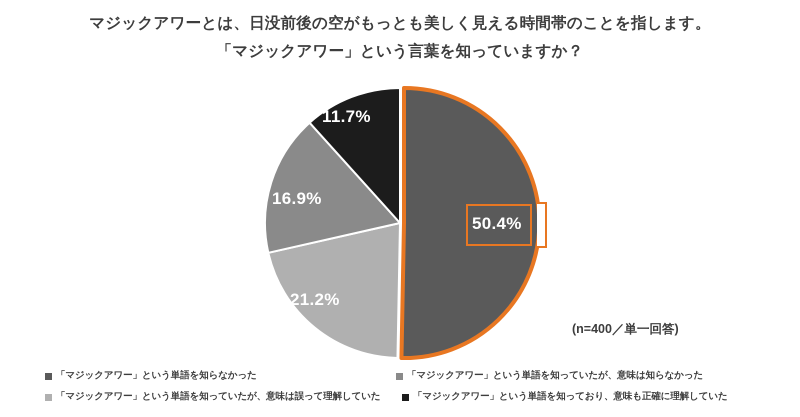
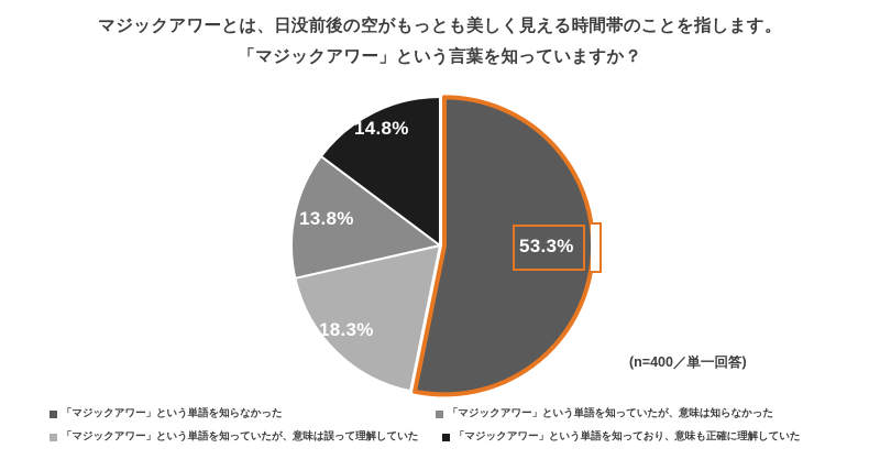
「マジックアワー」という単語を知らなかった: 50.4% -> 53.3%
「マジックアワー」という単語を知っていたが、意味は誤って理解していた: 21.2% -> 18.3%
「マジックアワー」という単語を知っていたが、意味は知らなかった: 16.9% -> 13.8%
「マジックアワー」という単語を知っており、意味も正確に理解していた: 11.7% -> 14.8%
